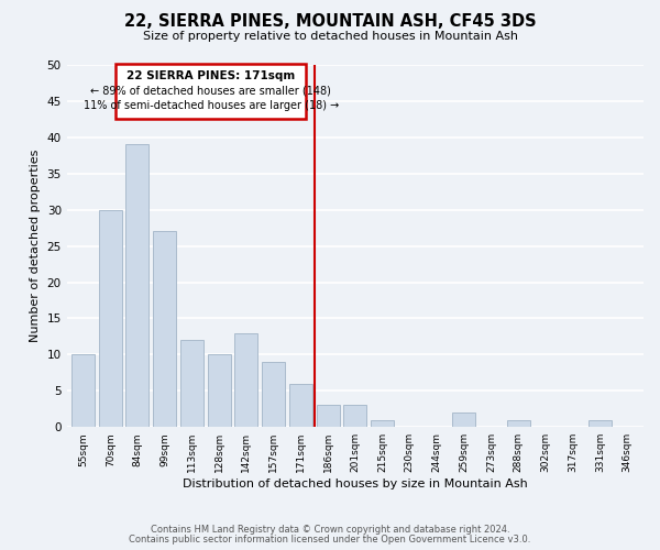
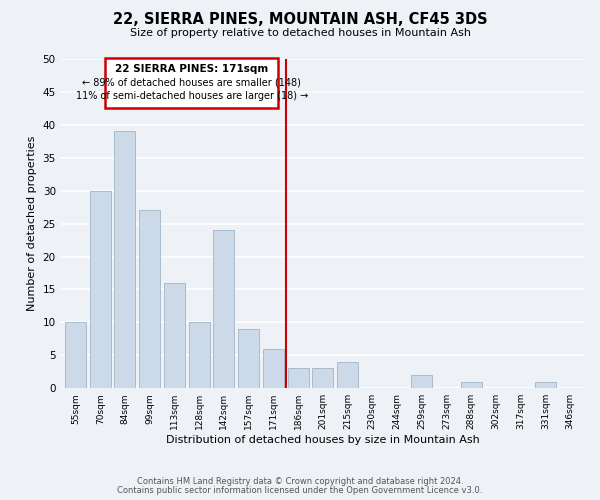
113sqm: 12 -> 16
142sqm: 13 -> 24
215sqm: 1 -> 4
